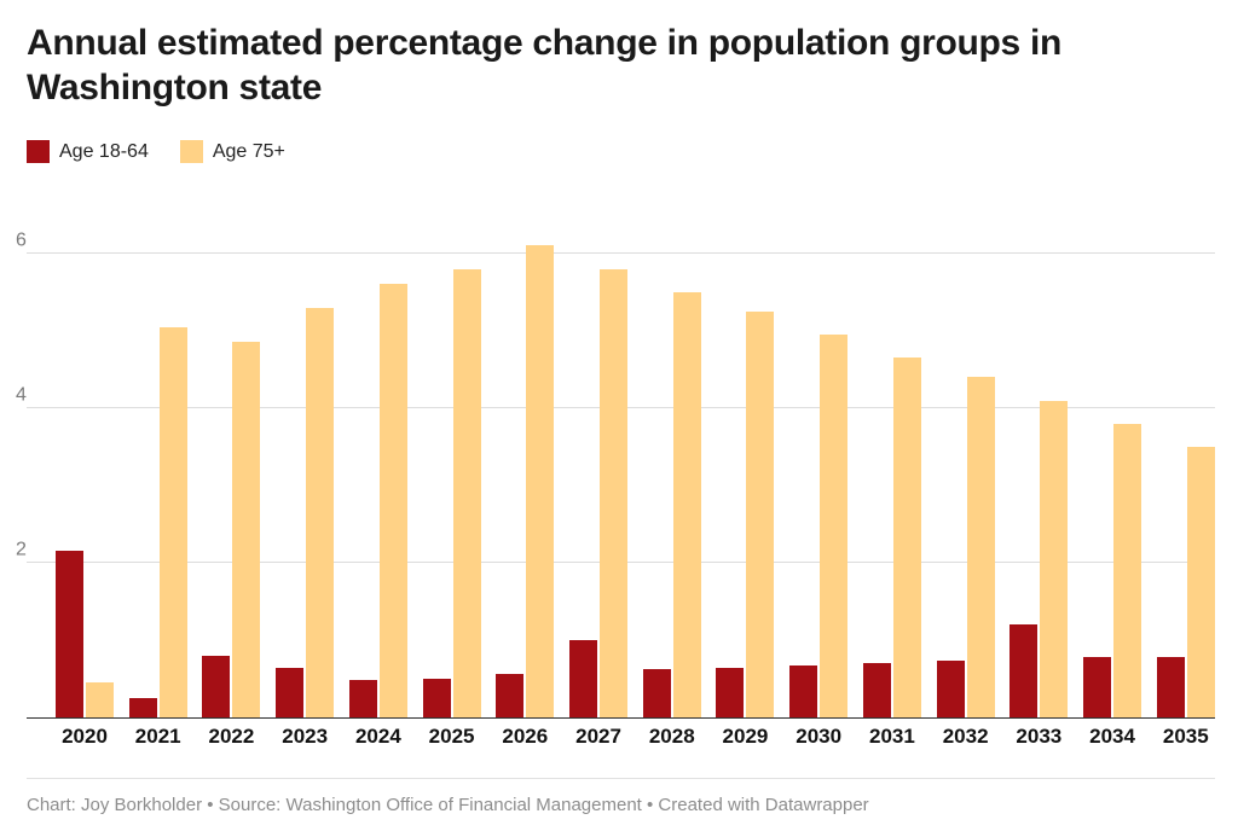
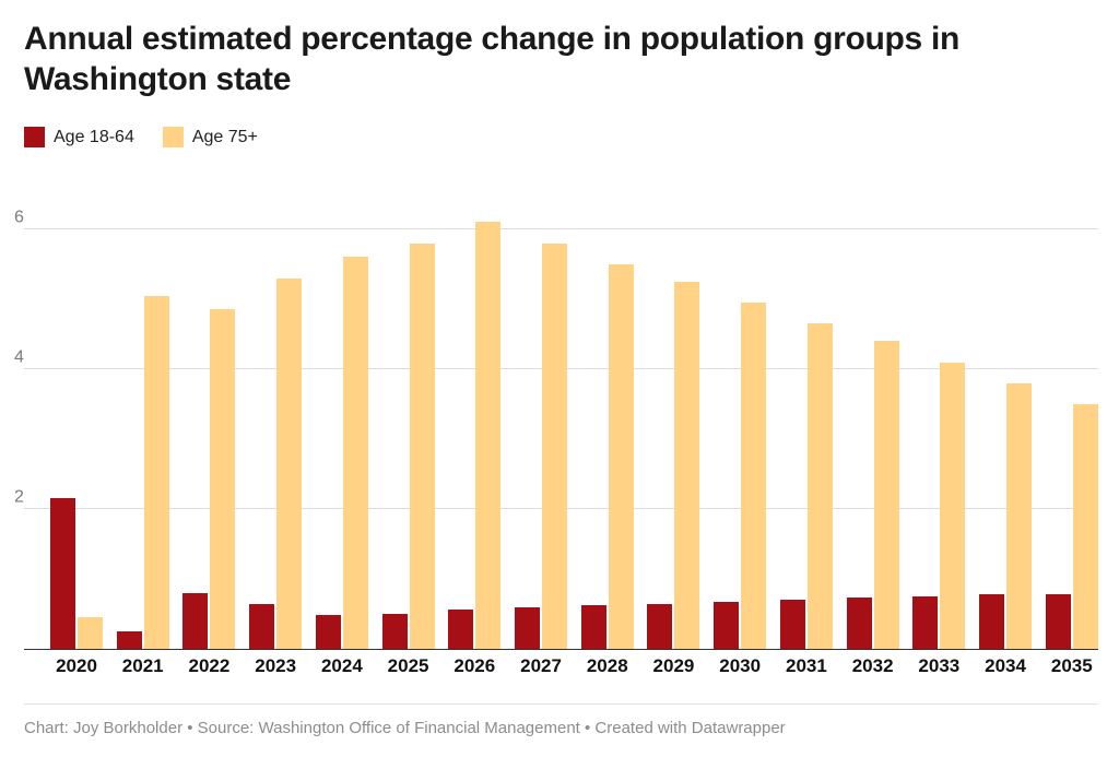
Age 18-64/2027: 1.0 -> 0.6
Age 18-64/2033: 1.2 -> 0.8
